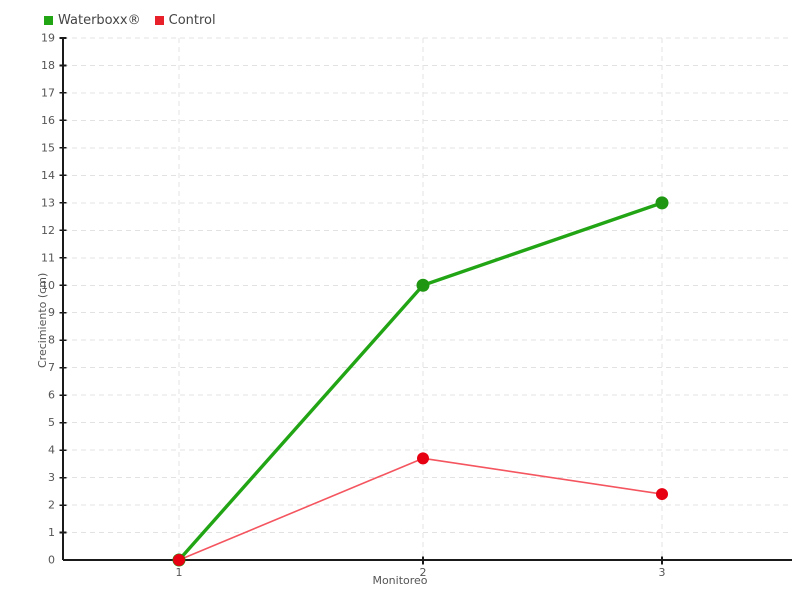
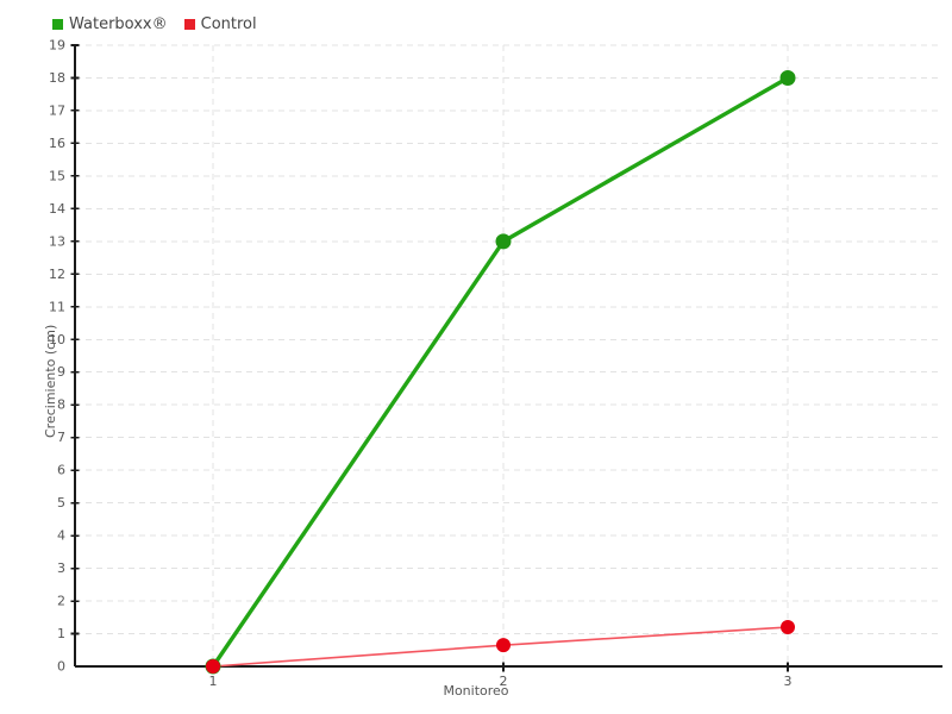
Waterboxx®/2: 10 -> 13
Control/2: 3.7 -> 0.7
Waterboxx®/3: 13 -> 18
Control/3: 2.4 -> 1.2
